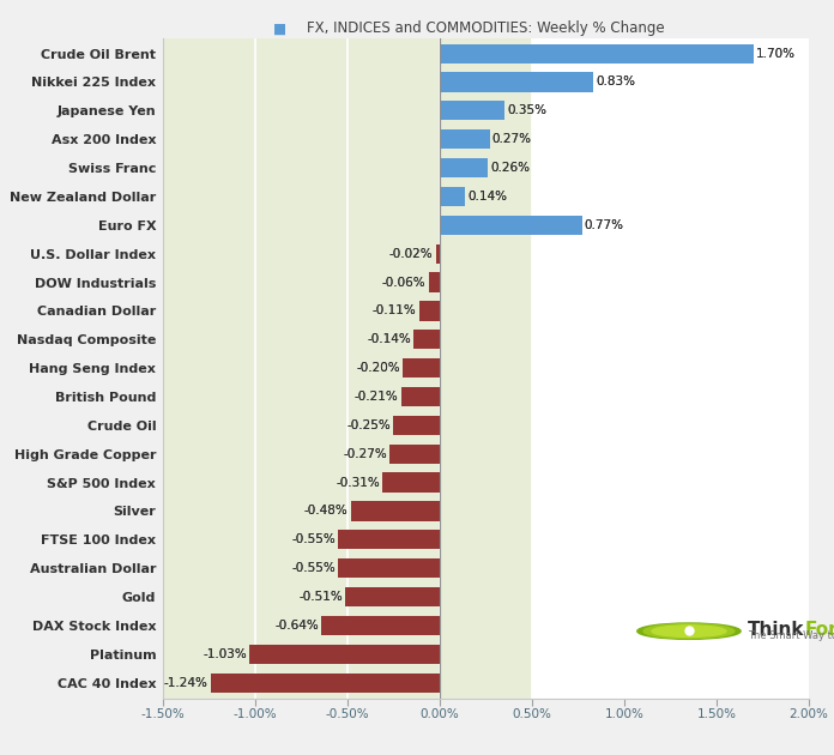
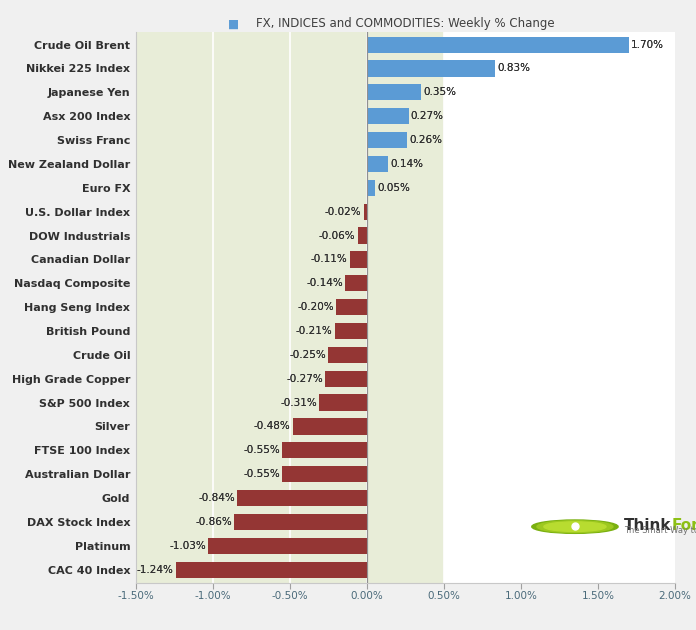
Euro FX: 0.77% -> 0.05%
Gold: -0.51% -> -0.84%
DAX Stock Index: -0.64% -> -0.86%
